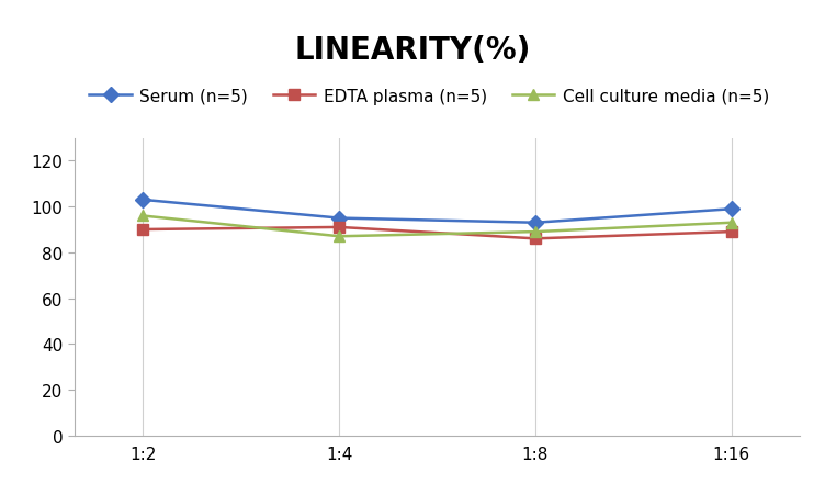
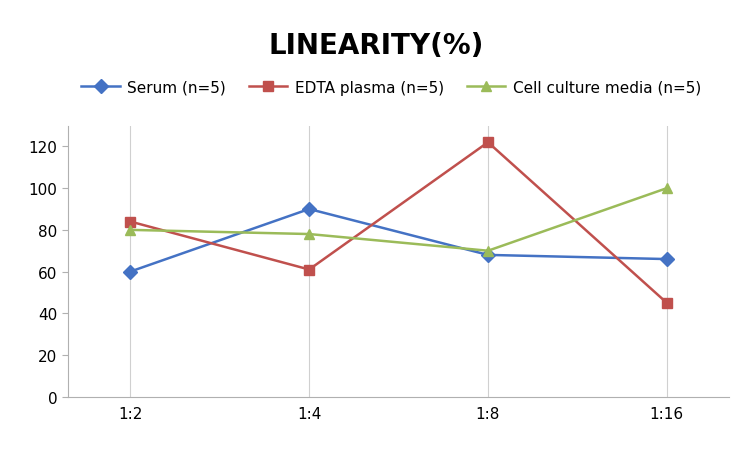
Serum (n=5)/1:2: 103 -> 60
EDTA plasma (n=5)/1:2: 90 -> 84
Cell culture media (n=5)/1:2: 96 -> 80
Serum (n=5)/1:4: 95 -> 90
EDTA plasma (n=5)/1:4: 91 -> 61
Cell culture media (n=5)/1:4: 87 -> 78
Serum (n=5)/1:8: 93 -> 68
EDTA plasma (n=5)/1:8: 86 -> 122
Cell culture media (n=5)/1:8: 89 -> 70
Serum (n=5)/1:16: 99 -> 66
EDTA plasma (n=5)/1:16: 89 -> 45
Cell culture media (n=5)/1:16: 93 -> 100
